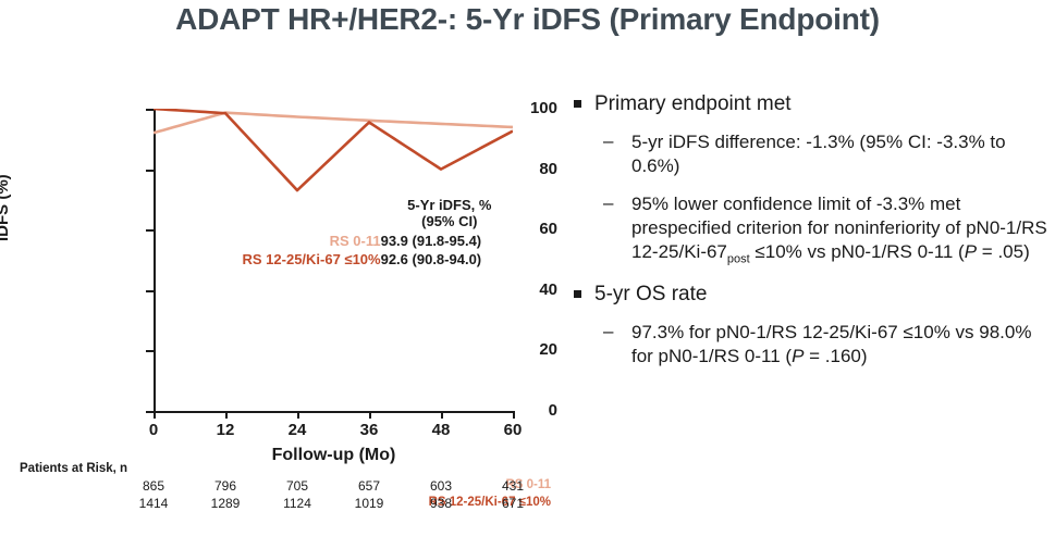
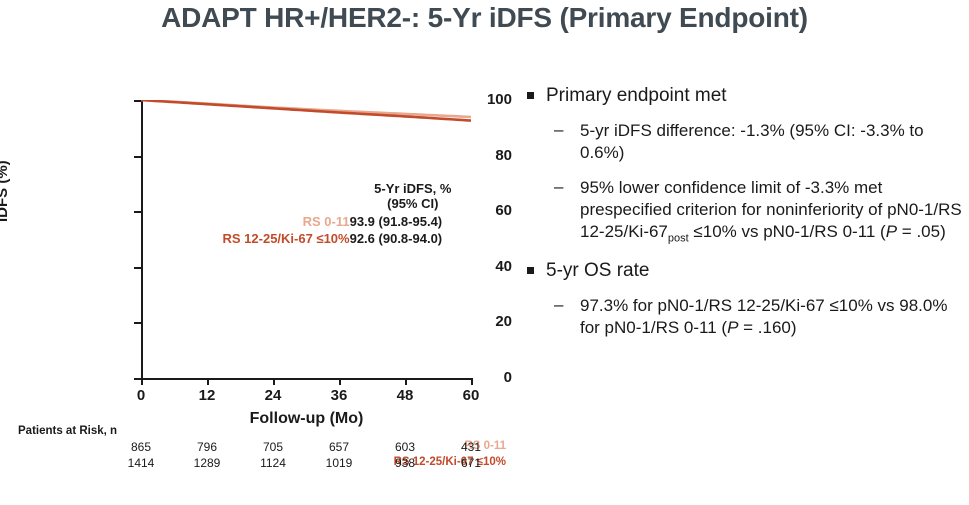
RS 0-11/0: 92 -> 100
RS 12-25/Ki-67 ≤10%/24: 73 -> 97
RS 12-25/Ki-67 ≤10%/48: 80 -> 94
